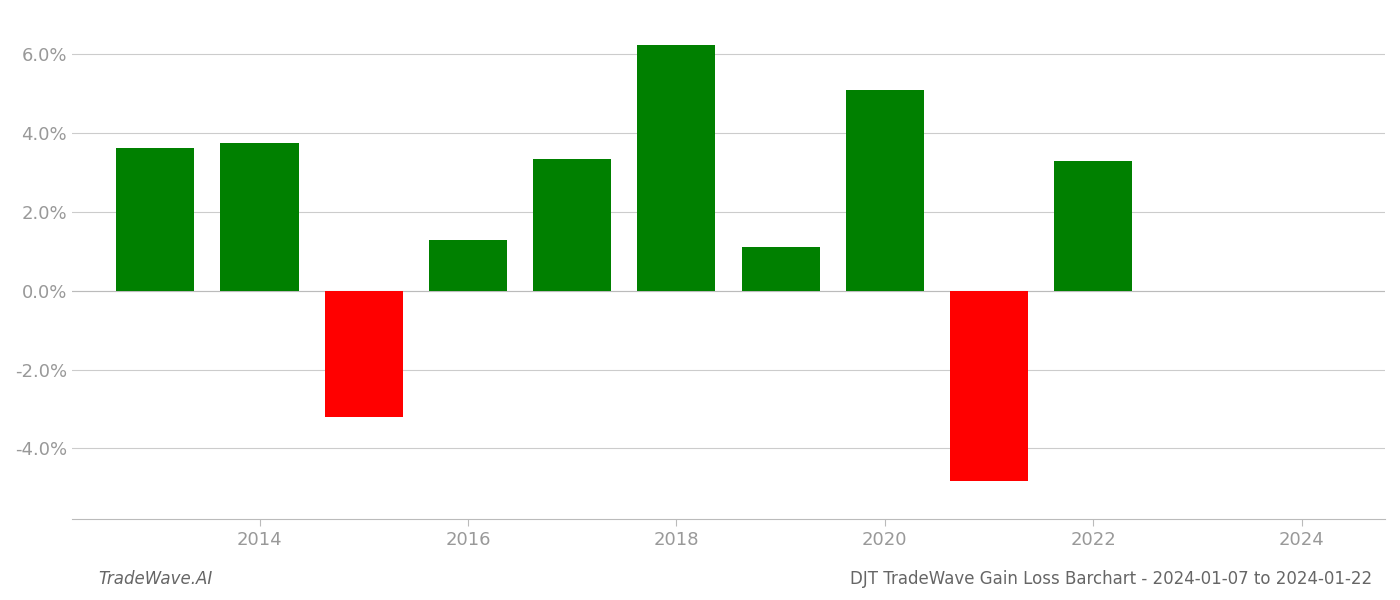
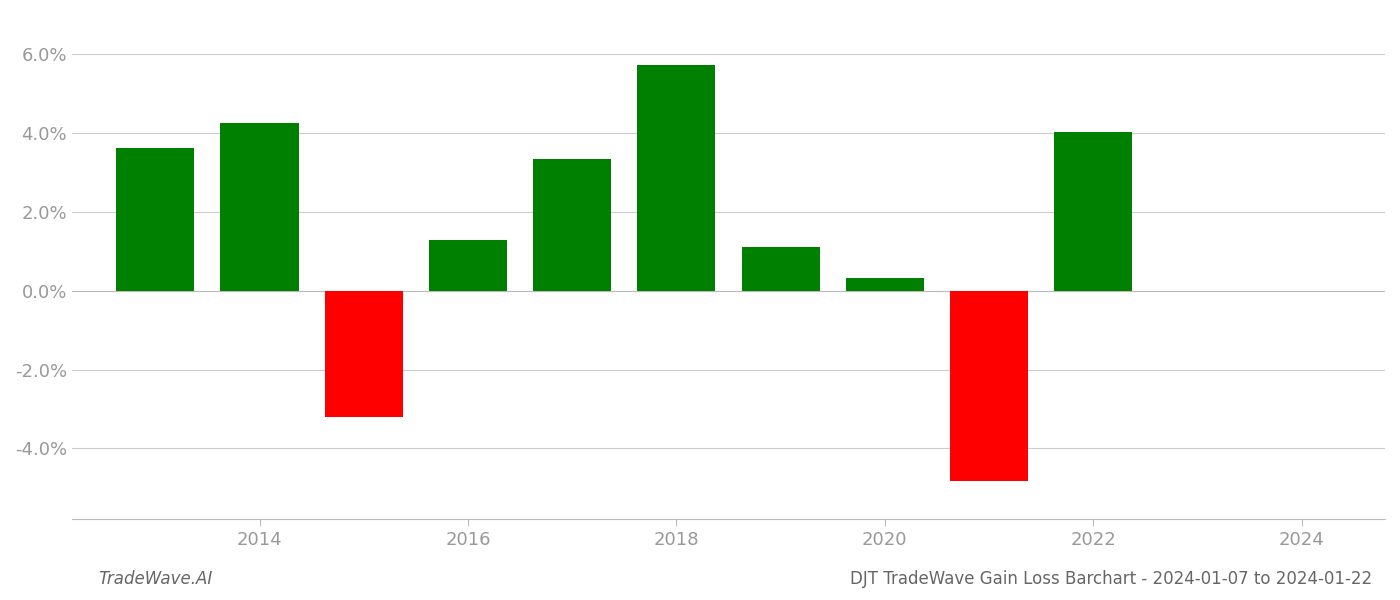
2014: 3.75% -> 4.25%
2018: 6.25% -> 5.72%
2020: 5.10% -> 0.32%
2022: 3.30% -> 4.02%
